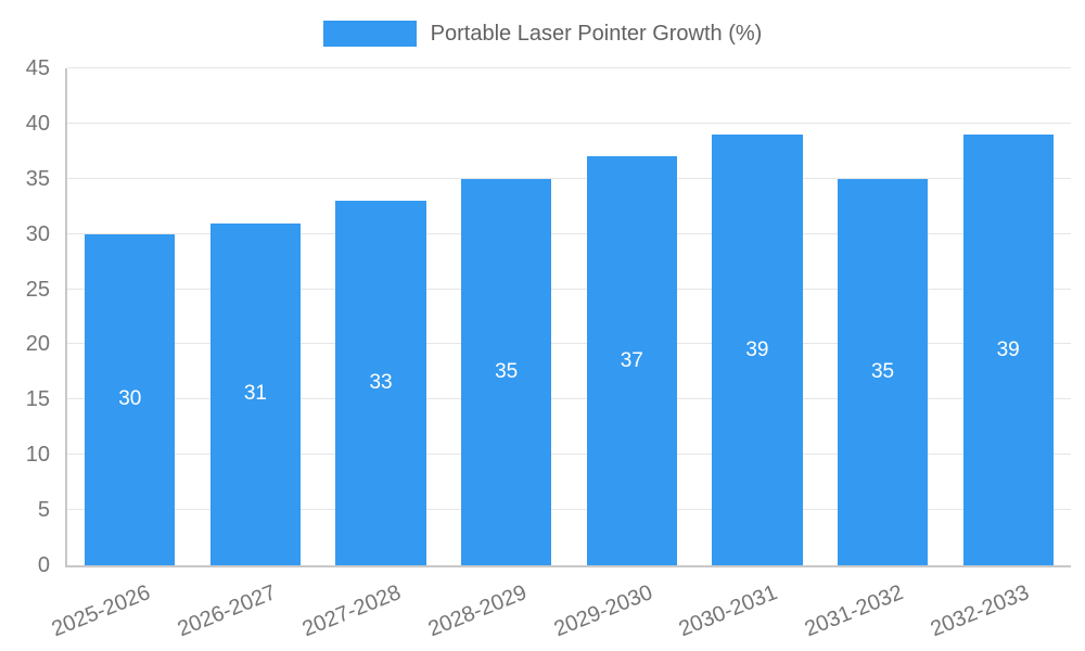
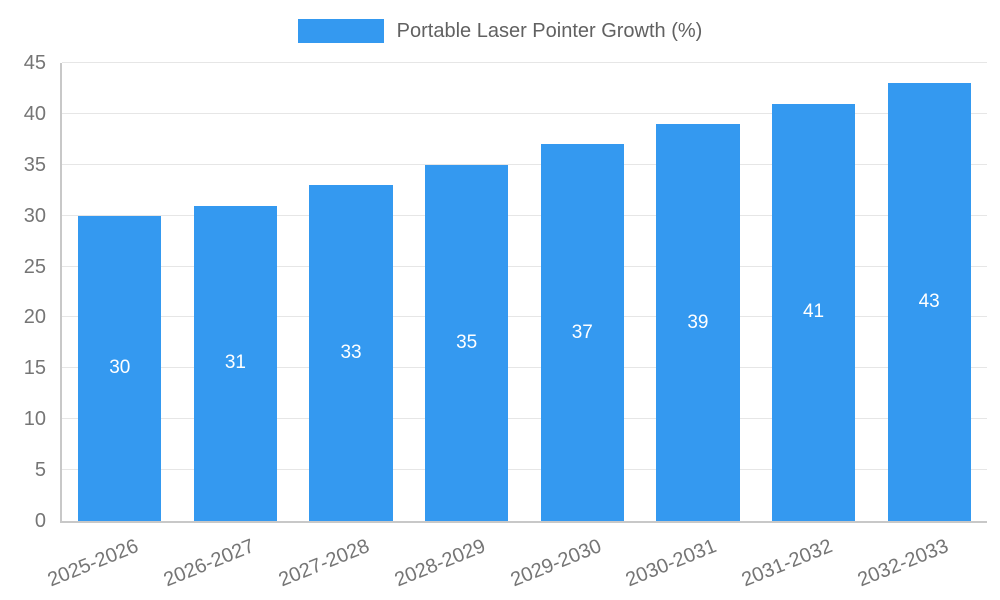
2031-2032: 35 -> 41
2032-2033: 39 -> 43
